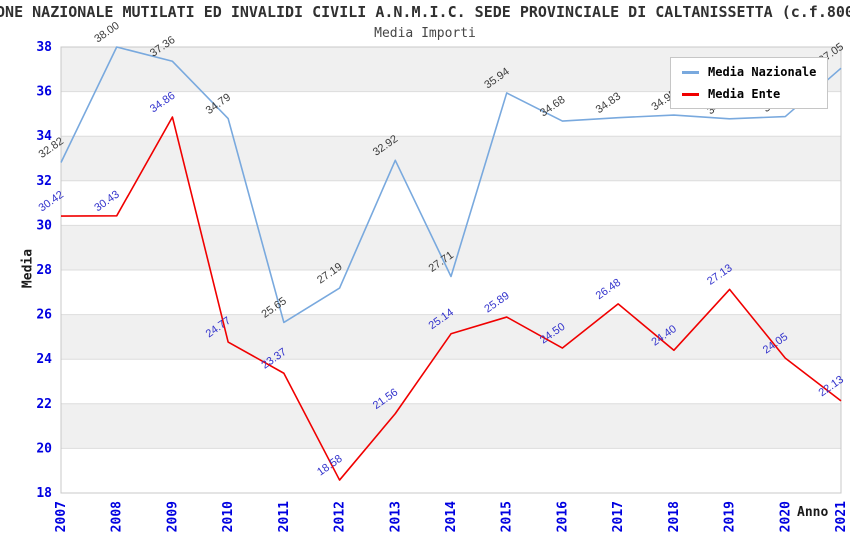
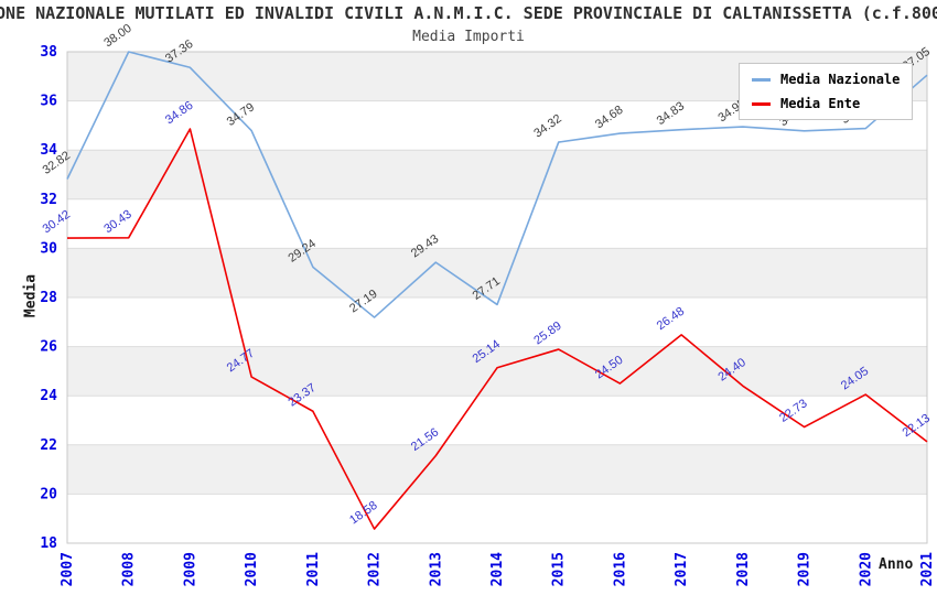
Media Nazionale/2011: 25.65 -> 29.24
Media Nazionale/2013: 32.92 -> 29.43
Media Nazionale/2015: 35.94 -> 34.32
Media Ente/2019: 27.13 -> 22.73
